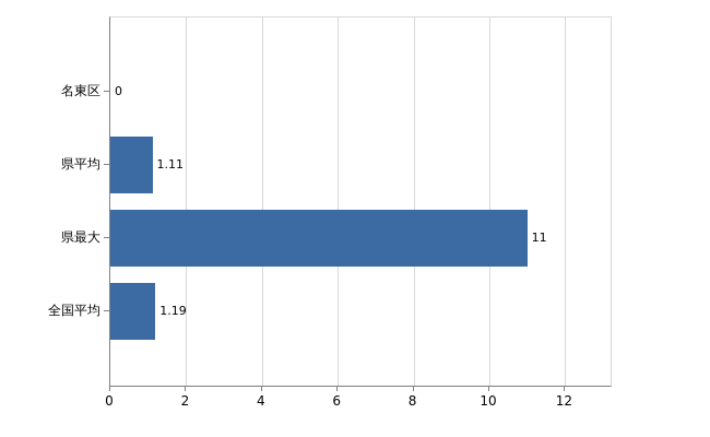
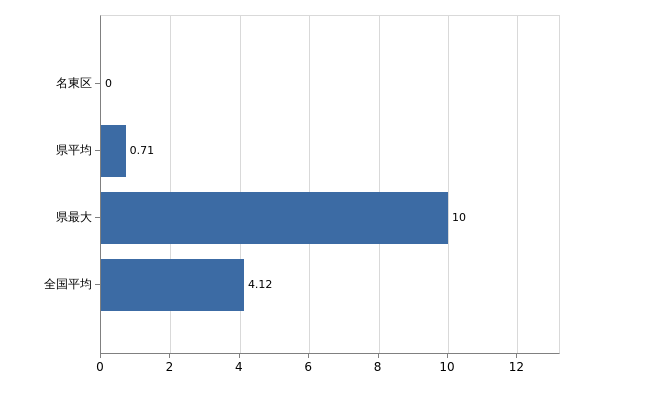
県平均: 1.11 -> 0.71
県最大: 11 -> 10
全国平均: 1.19 -> 4.12
